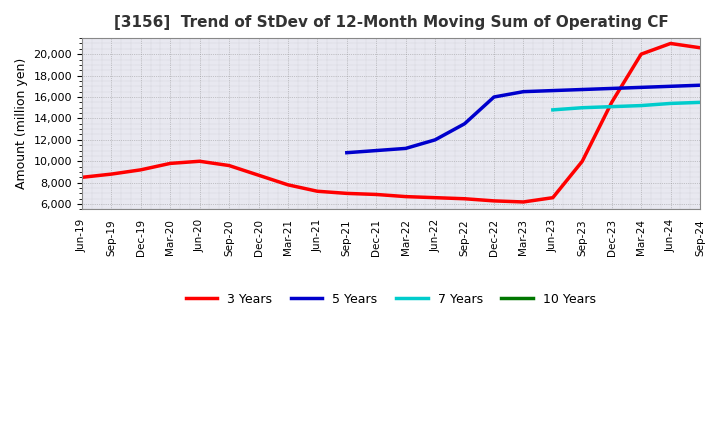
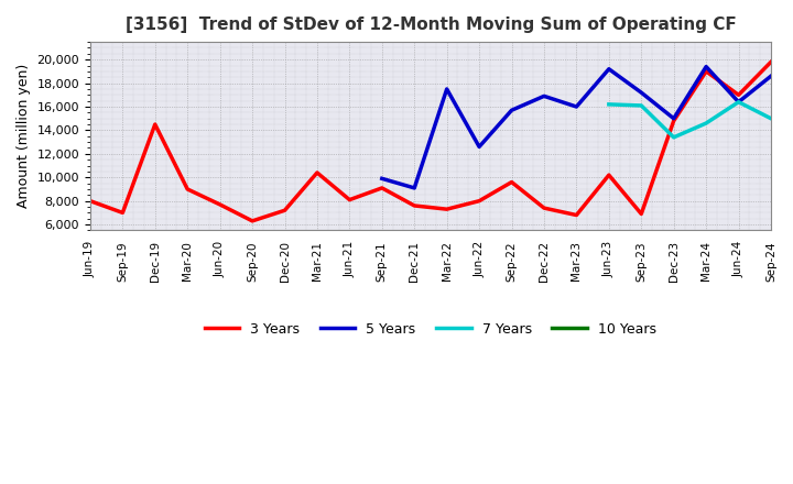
3 Years/Jun-19: 8,500 -> 8,000
3 Years/Sep-19: 8,800 -> 7,000
3 Years/Dec-19: 9,200 -> 14,500
3 Years/Mar-20: 9,800 -> 9,000
3 Years/Jun-20: 10,000 -> 7,700
3 Years/Sep-20: 9,600 -> 6,300
3 Years/Dec-20: 8,700 -> 7,200
3 Years/Mar-21: 7,800 -> 10,400
3 Years/Jun-21: 7,200 -> 8,100
3 Years/Sep-21: 7,000 -> 9,100
5 Years/Sep-21: 10,800 -> 9,900
3 Years/Dec-21: 6,900 -> 7,600
5 Years/Dec-21: 11,000 -> 9,100
3 Years/Mar-22: 6,700 -> 7,300
5 Years/Mar-22: 11,200 -> 17,500
3 Years/Jun-22: 6,600 -> 8,000
5 Years/Jun-22: 12,000 -> 12,600
3 Years/Sep-22: 6,500 -> 9,600
5 Years/Sep-22: 13,500 -> 15,700
3 Years/Dec-22: 6,300 -> 7,400
5 Years/Dec-22: 16,000 -> 16,900
3 Years/Mar-23: 6,200 -> 6,800
5 Years/Mar-23: 16,500 -> 16,000
3 Years/Jun-23: 6,600 -> 10,200
5 Years/Jun-23: 16,600 -> 19,200
7 Years/Jun-23: 14,800 -> 16,200
3 Years/Sep-23: 10,000 -> 6,900
5 Years/Sep-23: 16,700 -> 17,200
7 Years/Sep-23: 15,000 -> 16,100
3 Years/Dec-23: 15,500 -> 14,800
5 Years/Dec-23: 16,800 -> 15,000
7 Years/Dec-23: 15,100 -> 13,400
3 Years/Mar-24: 20,000 -> 19,000
5 Years/Mar-24: 16,900 -> 19,400
7 Years/Mar-24: 15,200 -> 14,600
3 Years/Jun-24: 21,000 -> 17,000
5 Years/Jun-24: 17,000 -> 16,400
7 Years/Jun-24: 15,400 -> 16,400
3 Years/Sep-24: 20,600 -> 19,800
5 Years/Sep-24: 17,100 -> 18,600
7 Years/Sep-24: 15,500 -> 15,000
